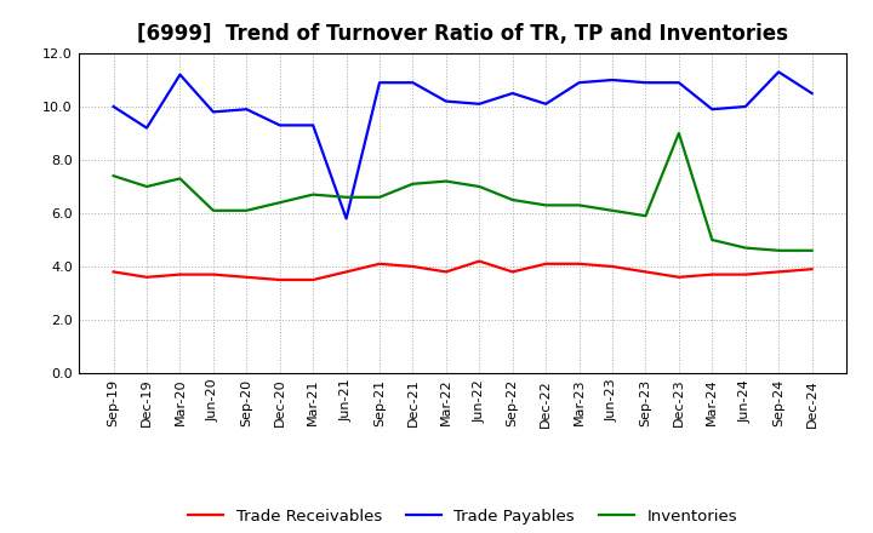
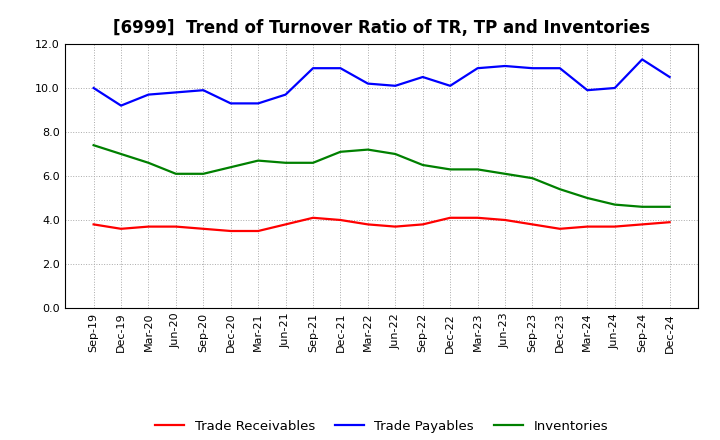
Trade Payables/Mar-20: 11.2 -> 9.7
Inventories/Mar-20: 7.3 -> 6.6
Trade Payables/Jun-21: 5.8 -> 9.7
Trade Receivables/Jun-22: 4.2 -> 3.7
Inventories/Dec-23: 9.0 -> 5.4
